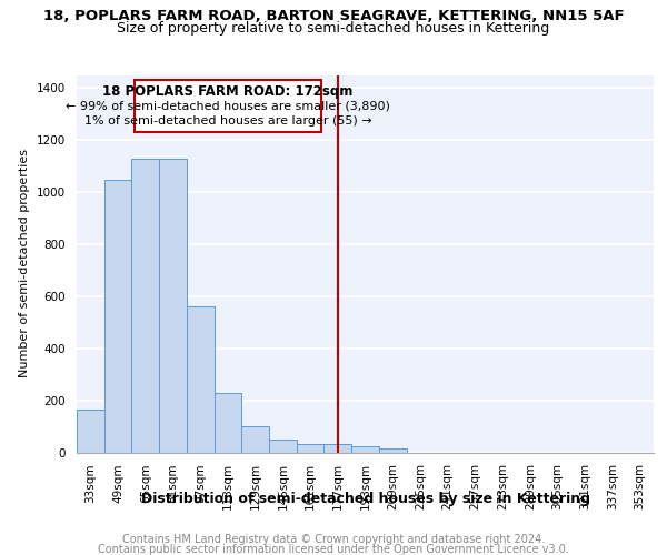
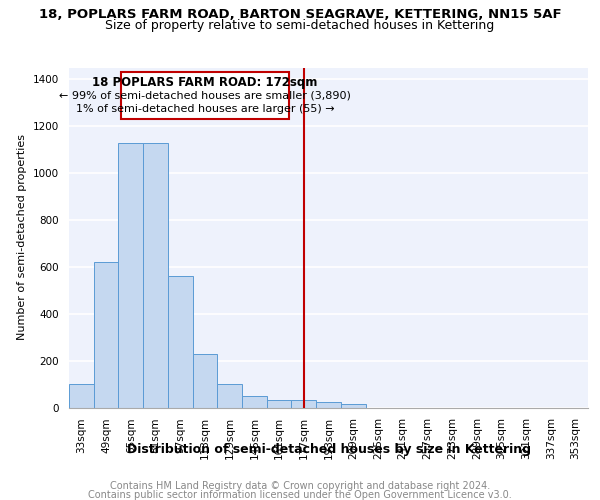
33sqm: 165 -> 100
49sqm: 1045 -> 620
